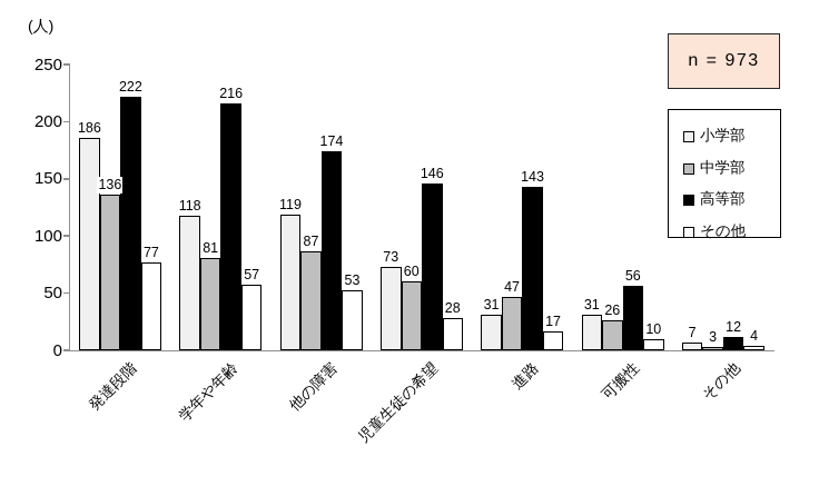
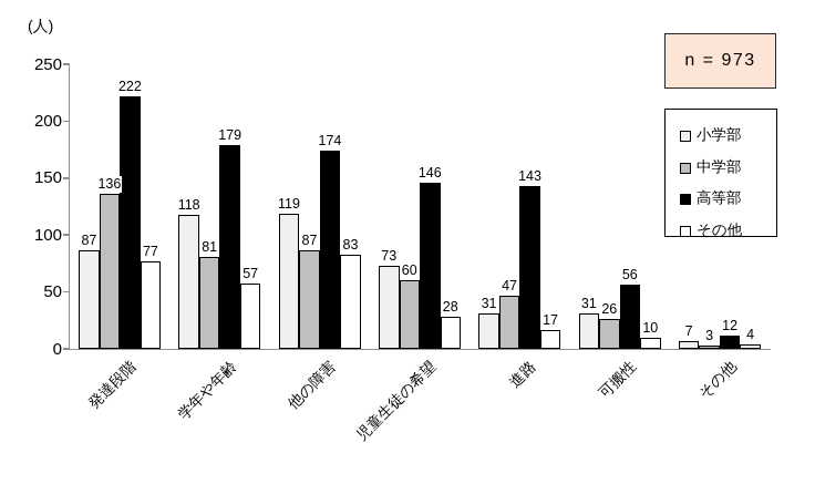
小学部/発達段階: 186 -> 87
高等部/学年や年齢: 216 -> 179
その他/他の障害: 53 -> 83
